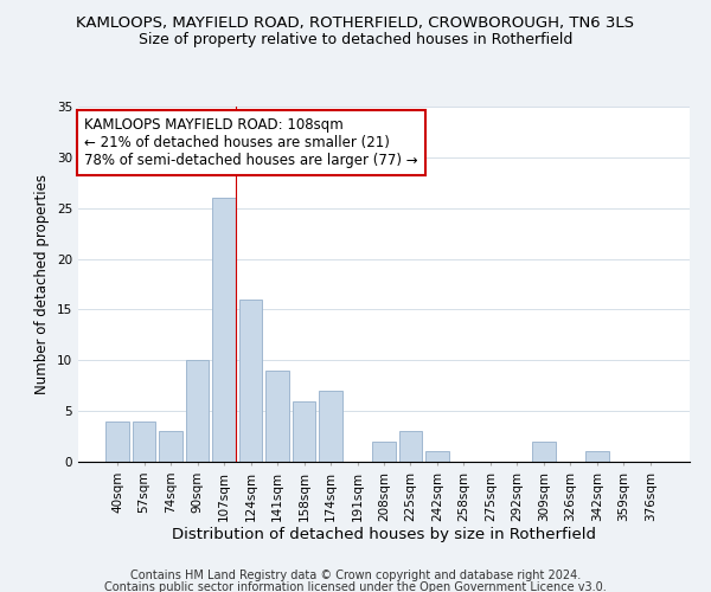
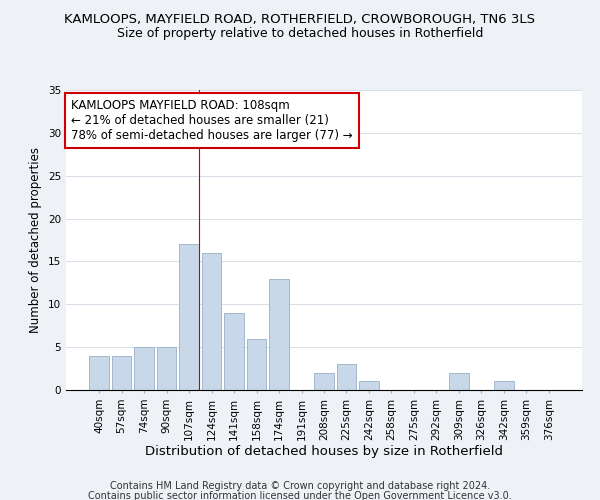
74sqm: 3 -> 5
90sqm: 10 -> 5
107sqm: 26 -> 17
174sqm: 7 -> 13
